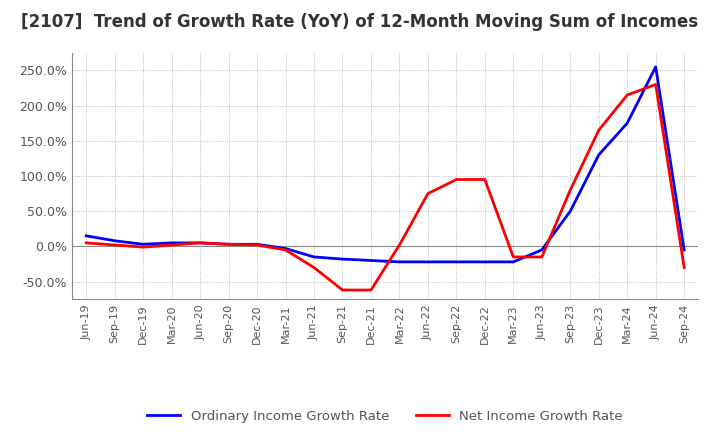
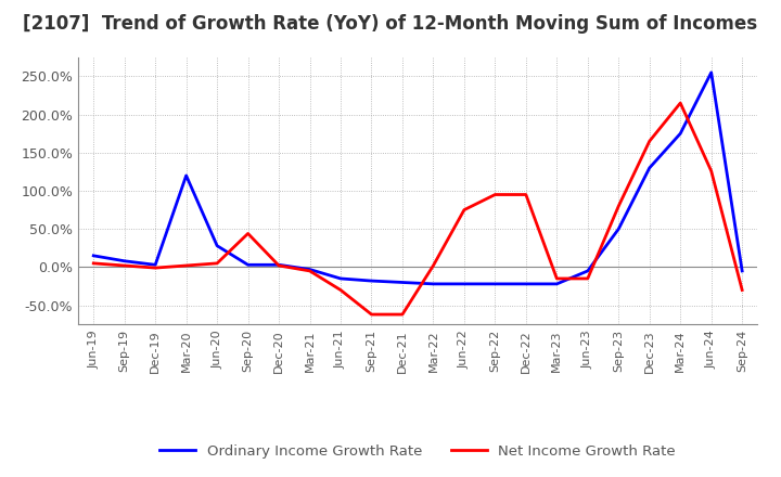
Ordinary Income Growth Rate/Mar-20: 5% -> 120%
Ordinary Income Growth Rate/Jun-20: 5% -> 28%
Net Income Growth Rate/Sep-20: 3% -> 44%
Net Income Growth Rate/Jun-24: 230% -> 126%
